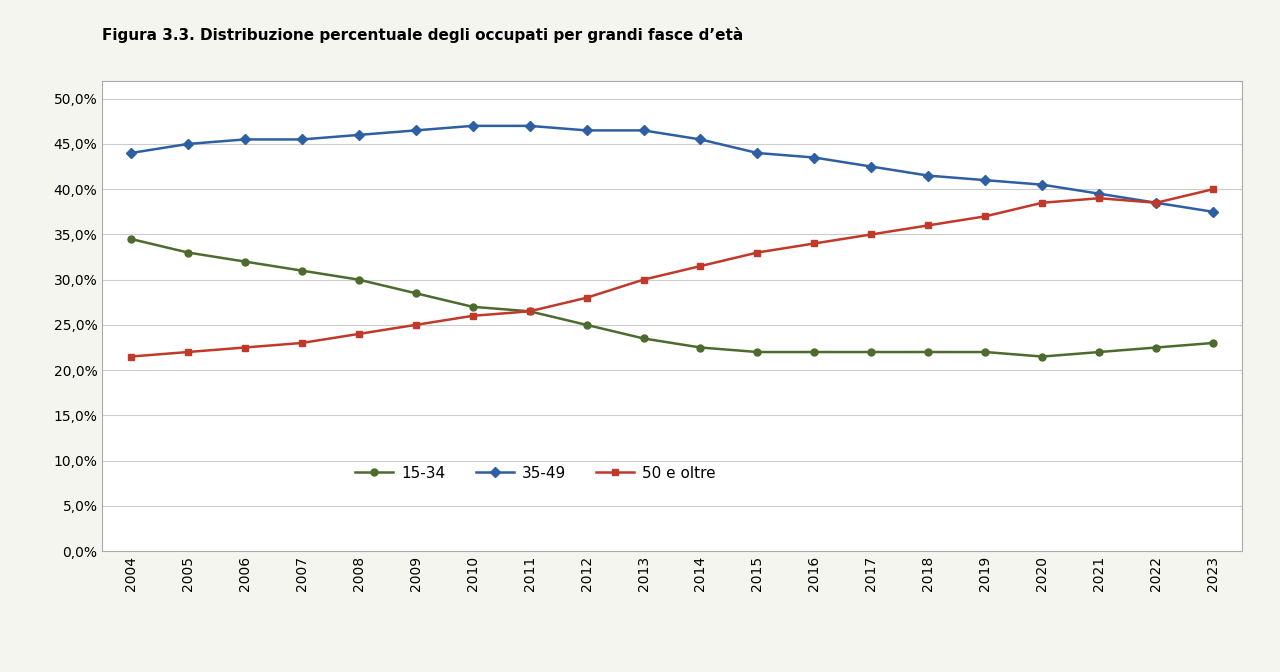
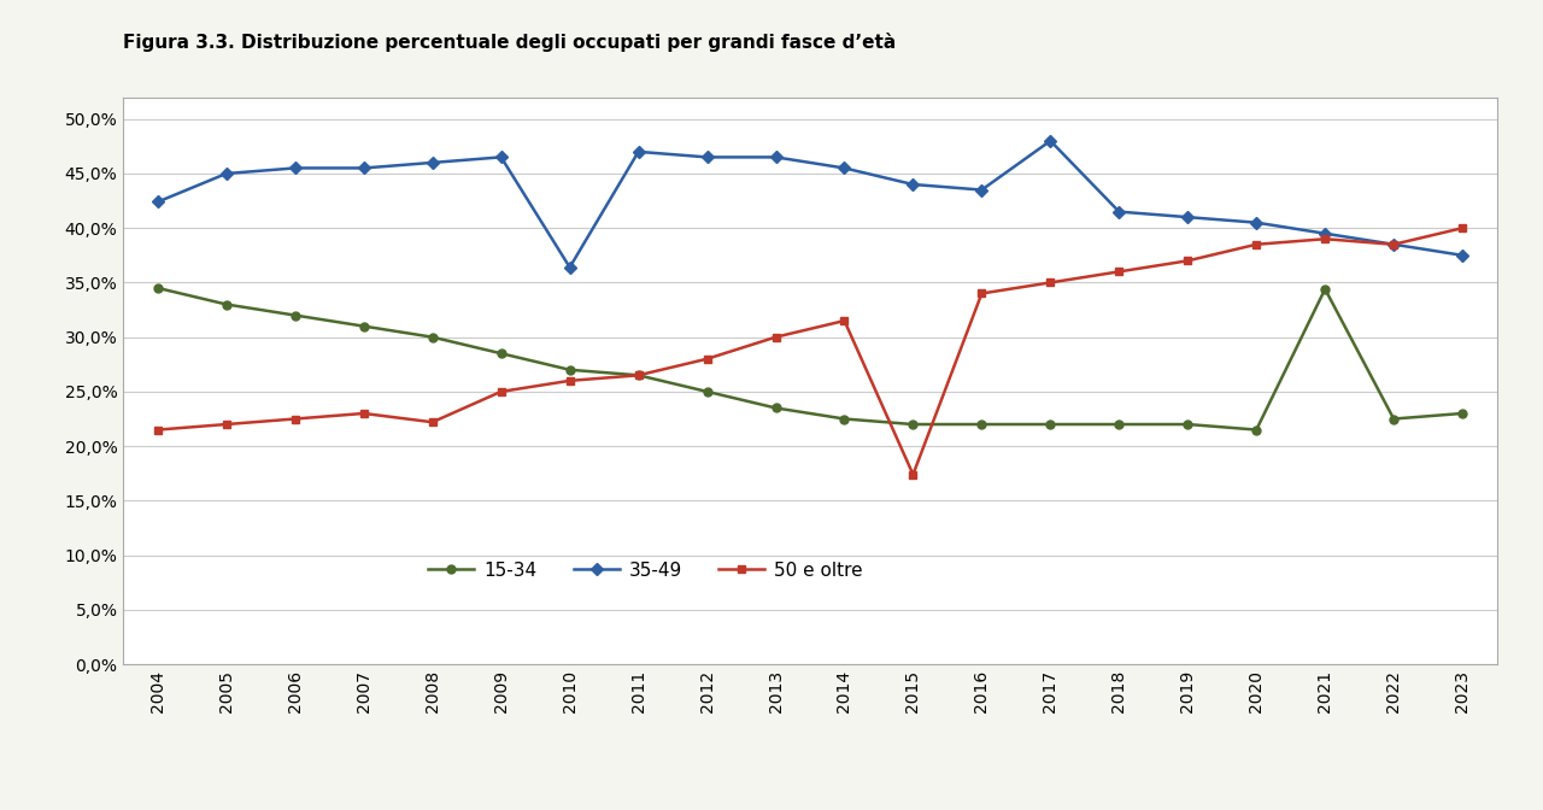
35-49/2004: 44,0% -> 42,4%
50 e oltre/2008: 24,0% -> 22,2%
35-49/2010: 47,0% -> 36,4%
50 e oltre/2015: 33,0% -> 17,4%
35-49/2017: 42,5% -> 48,0%
15-34/2021: 22,0% -> 34,4%
